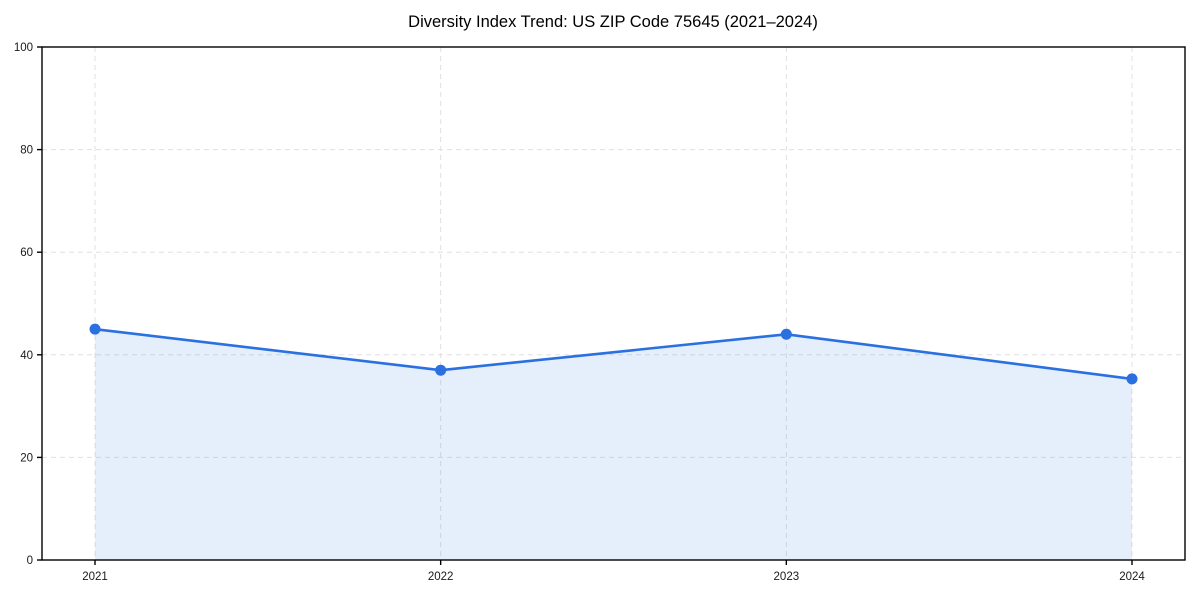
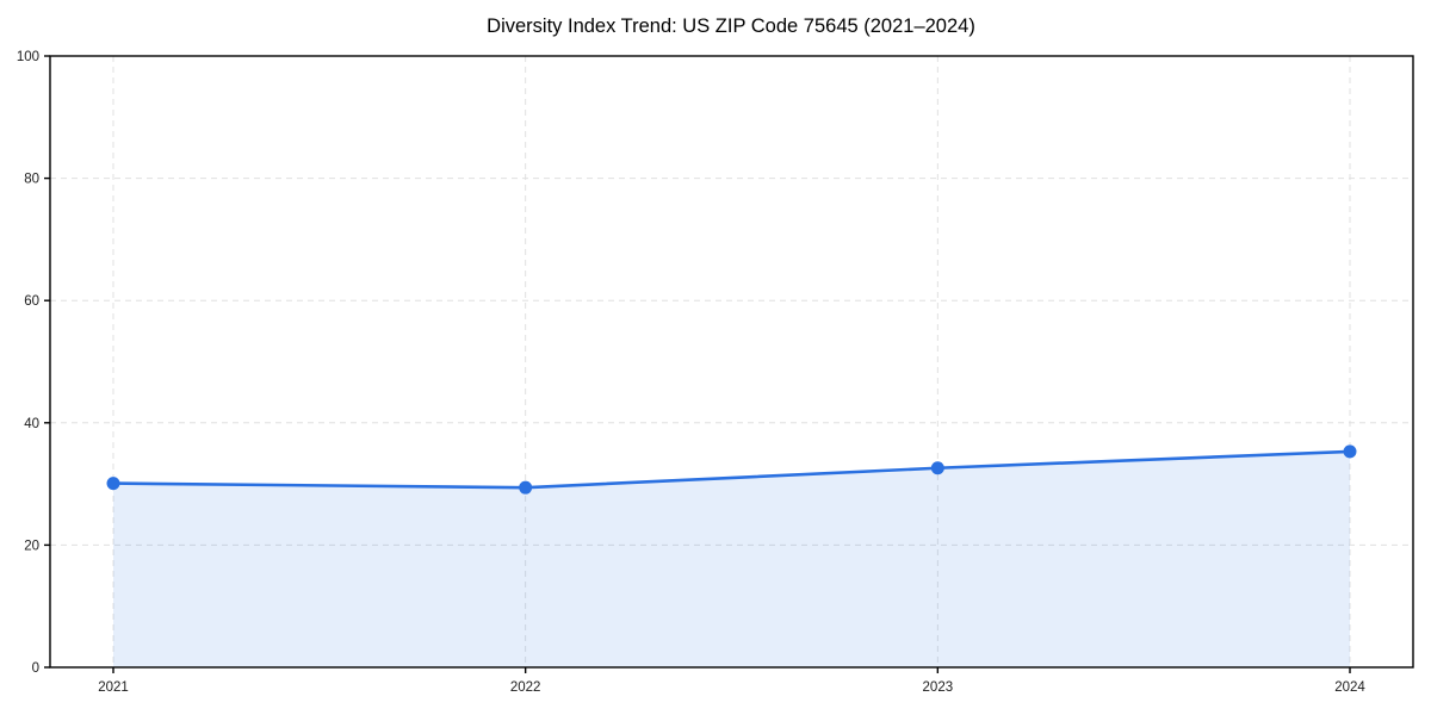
2021: 45 -> 30
2022: 37 -> 29
2023: 44 -> 33
